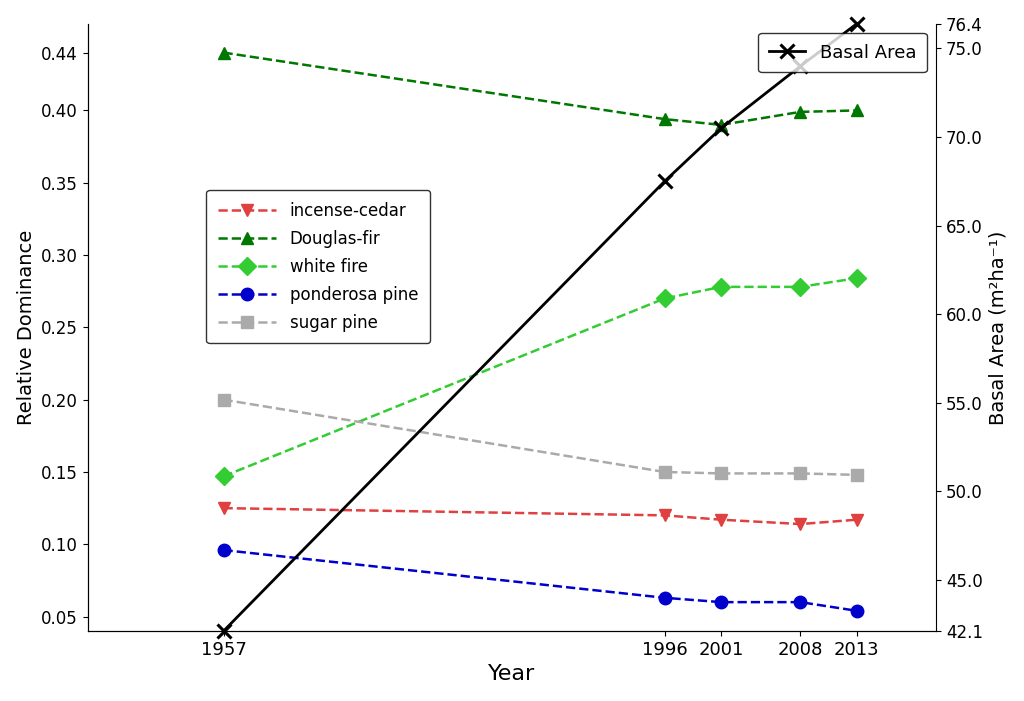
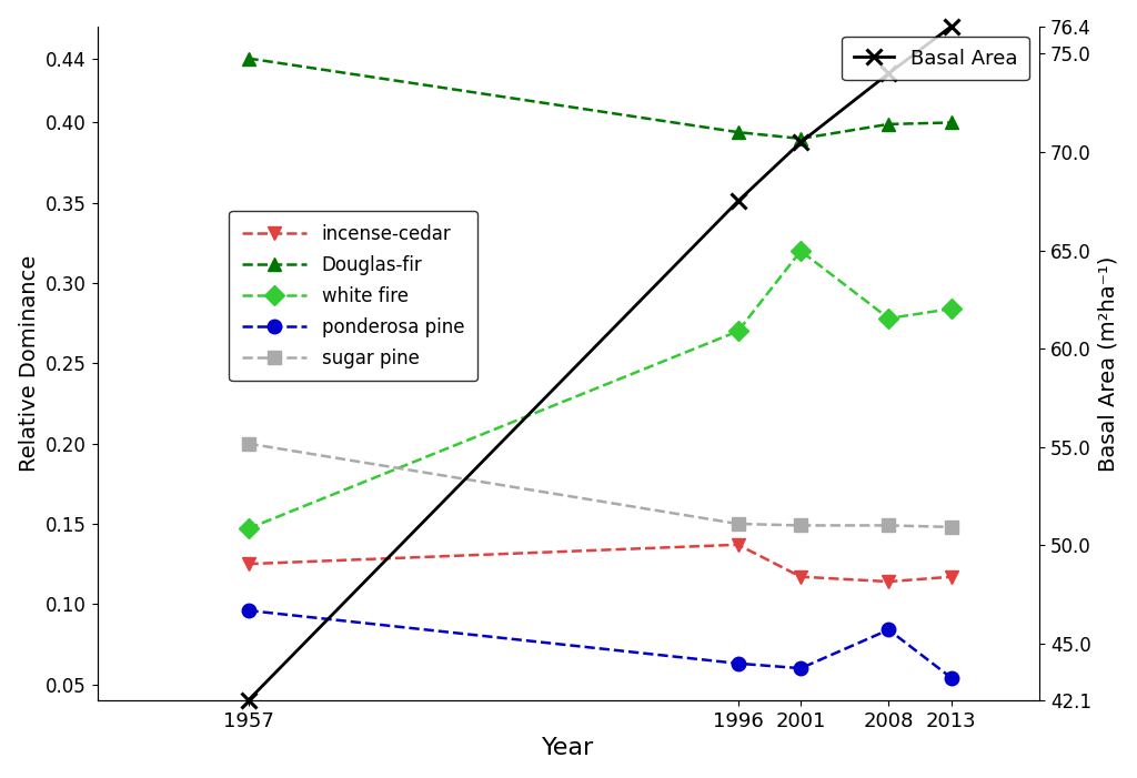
incense-cedar/1996: 0.120 -> 0.137
white fire/2001: 0.278 -> 0.320
ponderosa pine/2008: 0.060 -> 0.084
